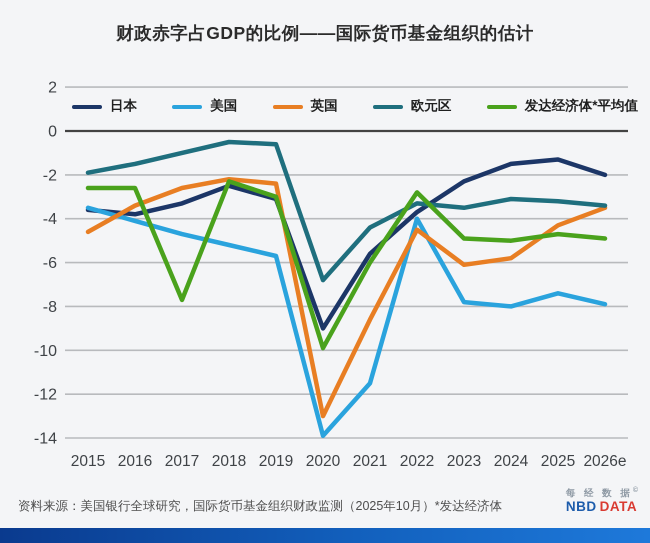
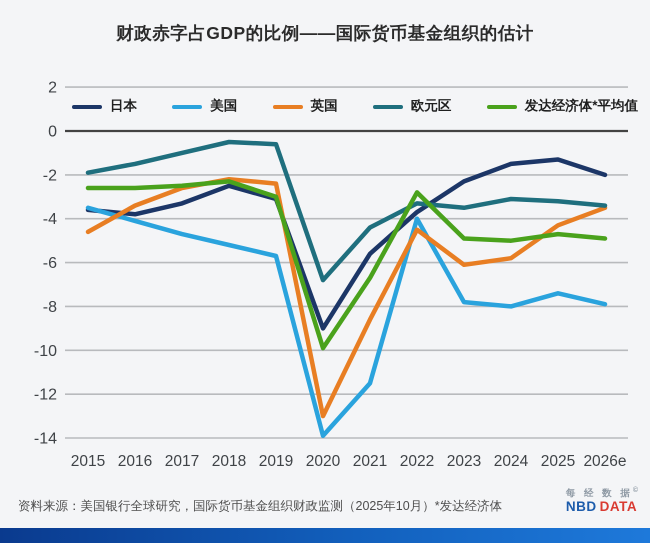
发达经济体*平均值/2017: -7.7 -> -2.5
发达经济体*平均值/2021: -6.0 -> -6.7
